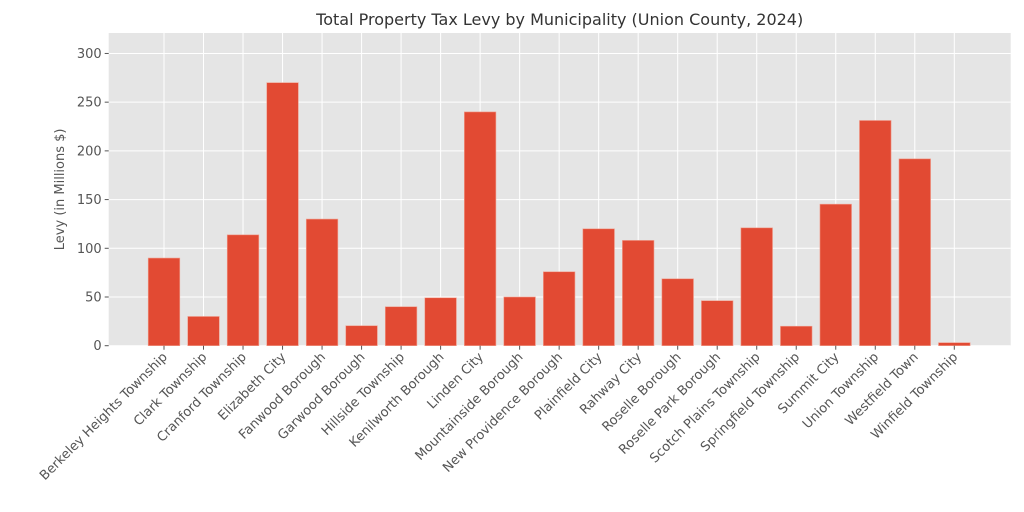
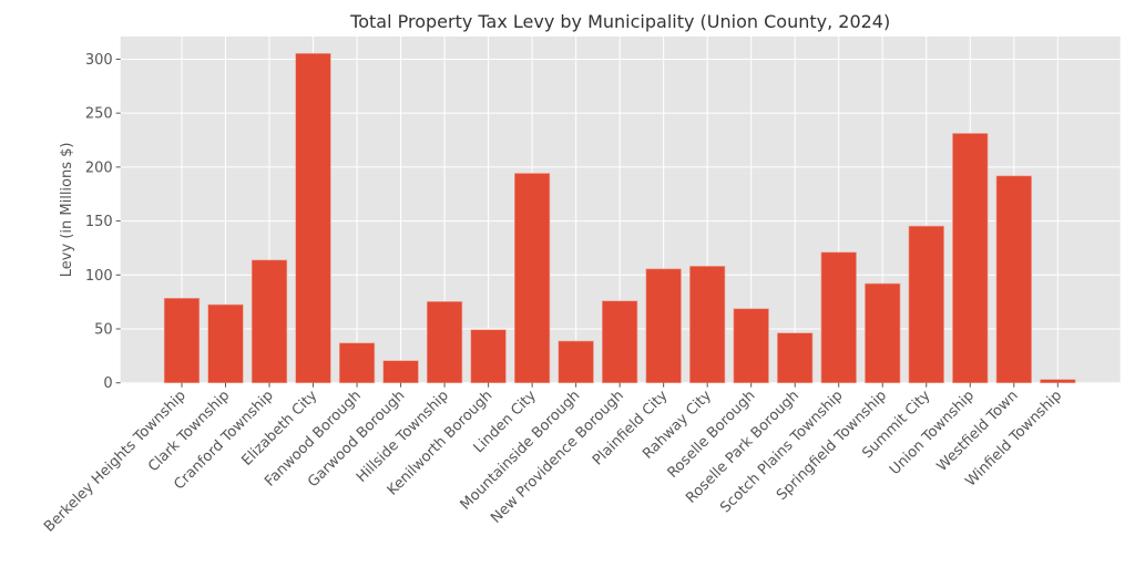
Berkeley Heights Township: 90 -> 80
Clark Township: 30 -> 70
Elizabeth City: 270 -> 310
Fanwood Borough: 130 -> 40
Hillside Township: 40 -> 80
Linden City: 240 -> 190
Mountainside Borough: 50 -> 40
Plainfield City: 120 -> 110
Springfield Township: 20 -> 90
